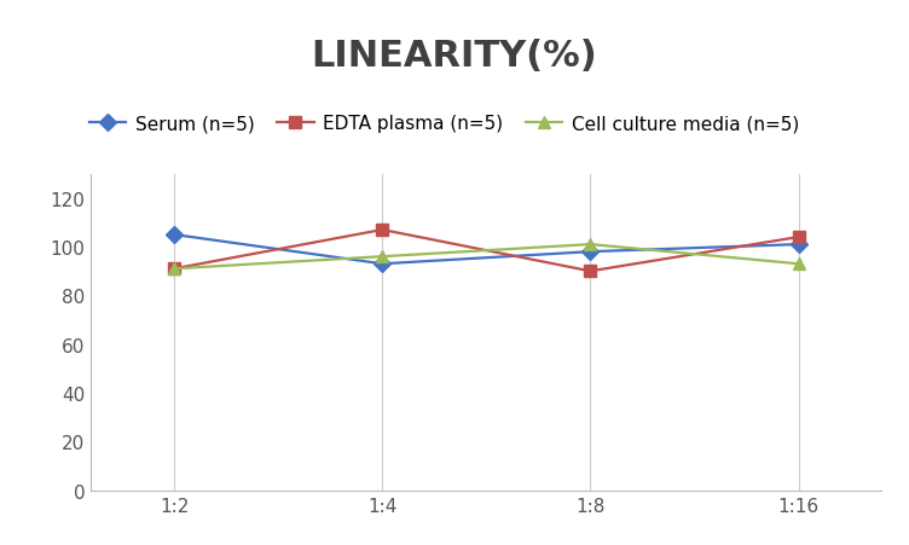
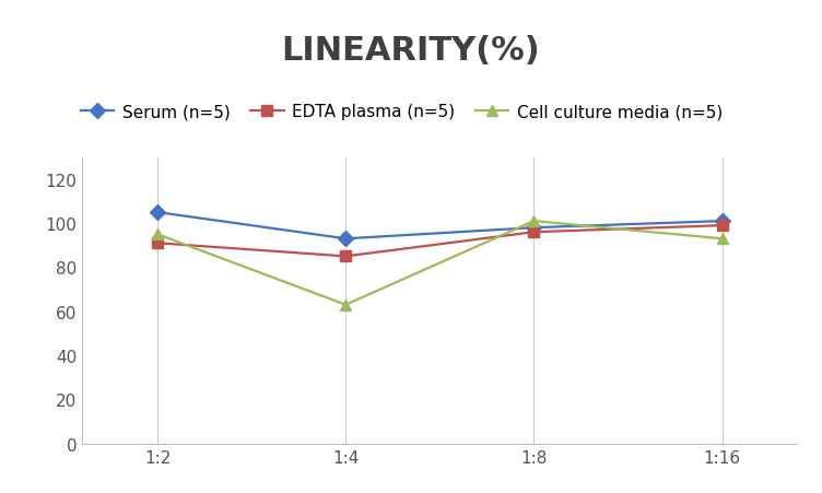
Cell culture media (n=5)/1:2: 91 -> 95
EDTA plasma (n=5)/1:4: 107 -> 85
Cell culture media (n=5)/1:4: 96 -> 63
EDTA plasma (n=5)/1:8: 90 -> 96
EDTA plasma (n=5)/1:16: 104 -> 99
